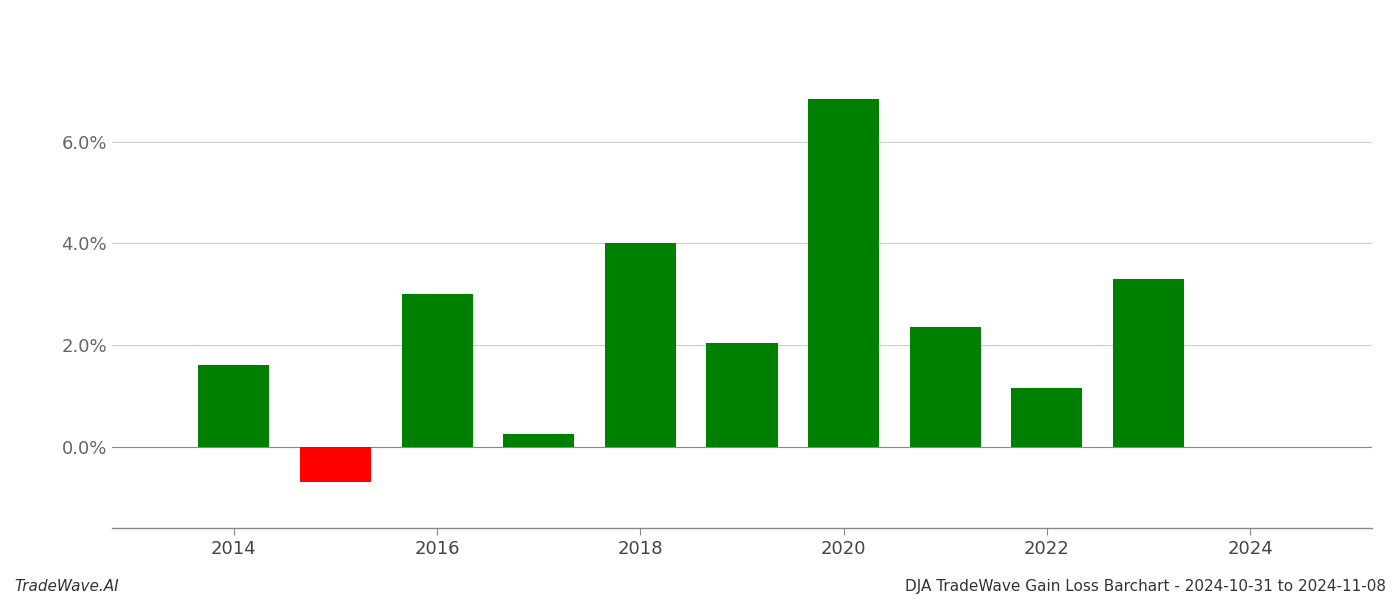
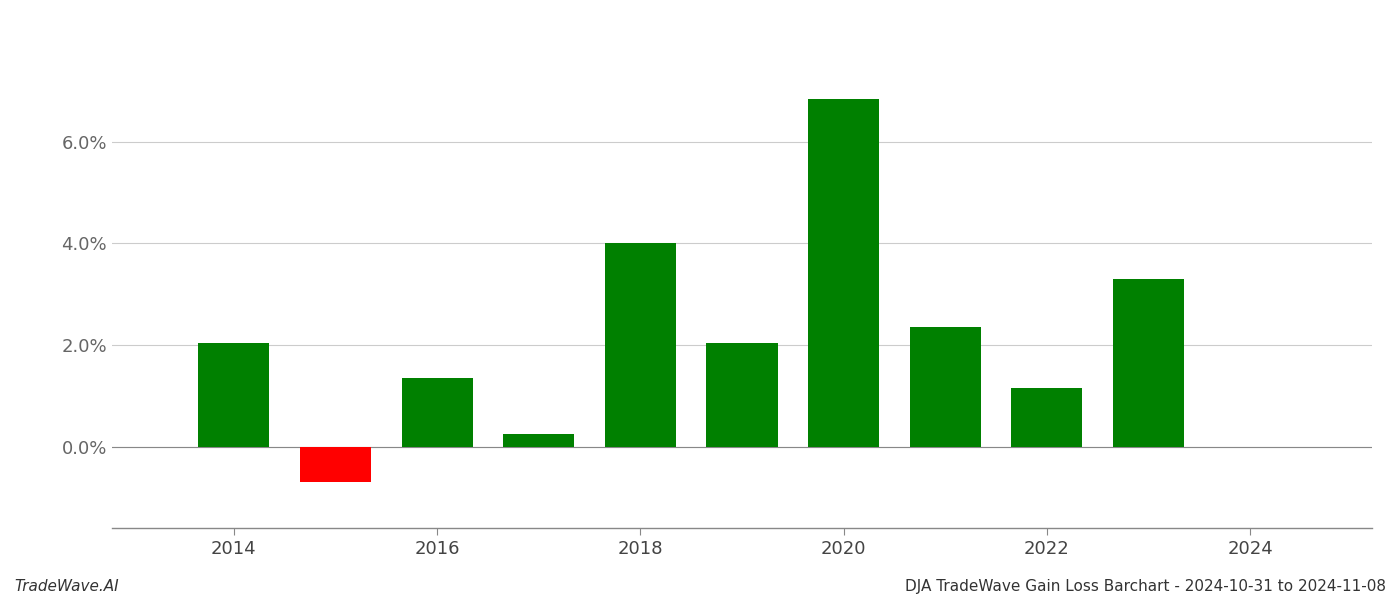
2014: 1.60% -> 2.05%
2016: 3.00% -> 1.35%
